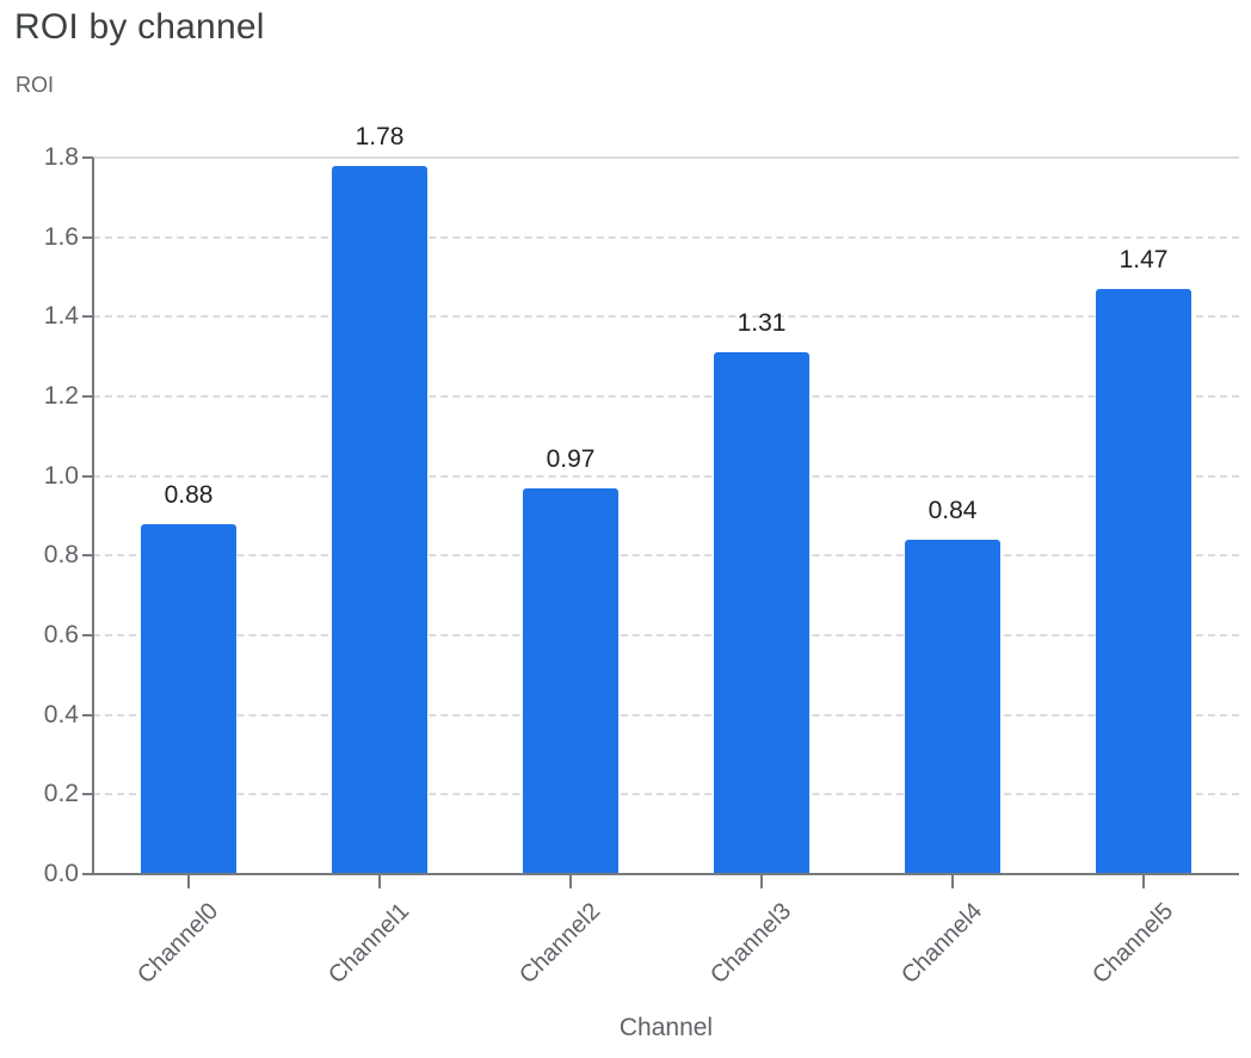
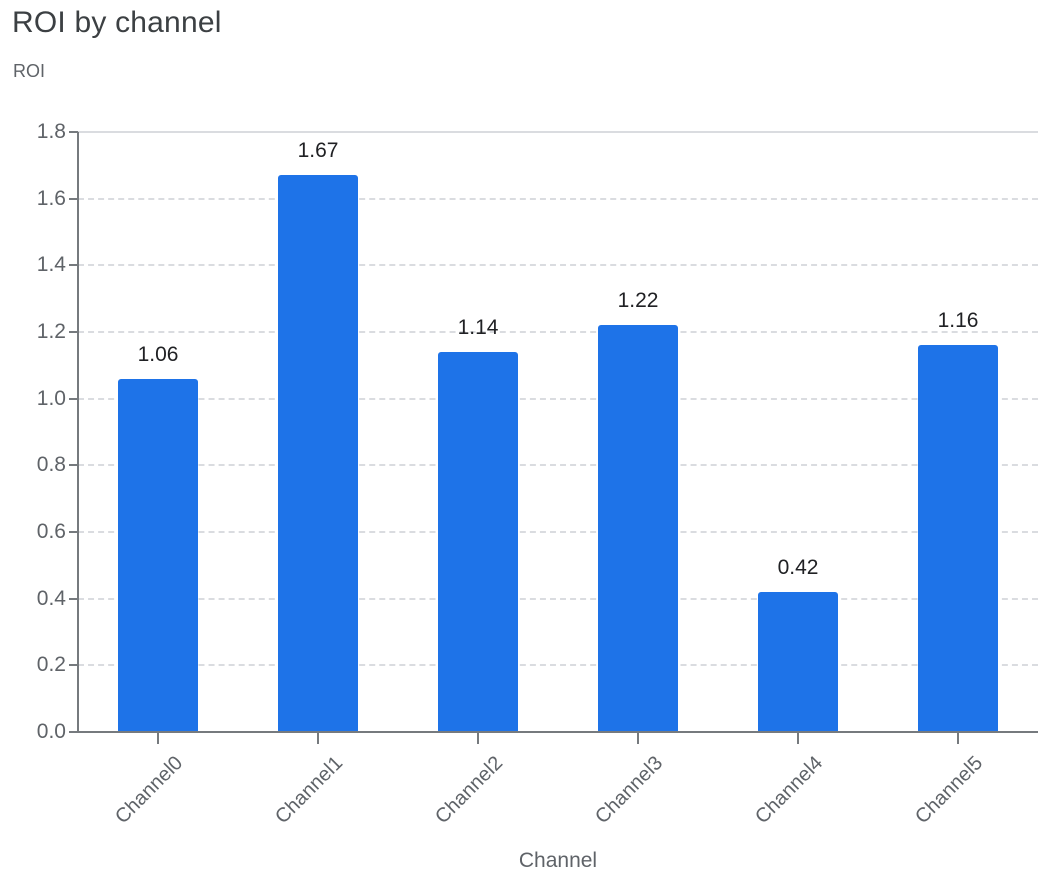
Channel0: 0.88 -> 1.06
Channel1: 1.78 -> 1.67
Channel2: 0.97 -> 1.14
Channel3: 1.31 -> 1.22
Channel4: 0.84 -> 0.42
Channel5: 1.47 -> 1.16
